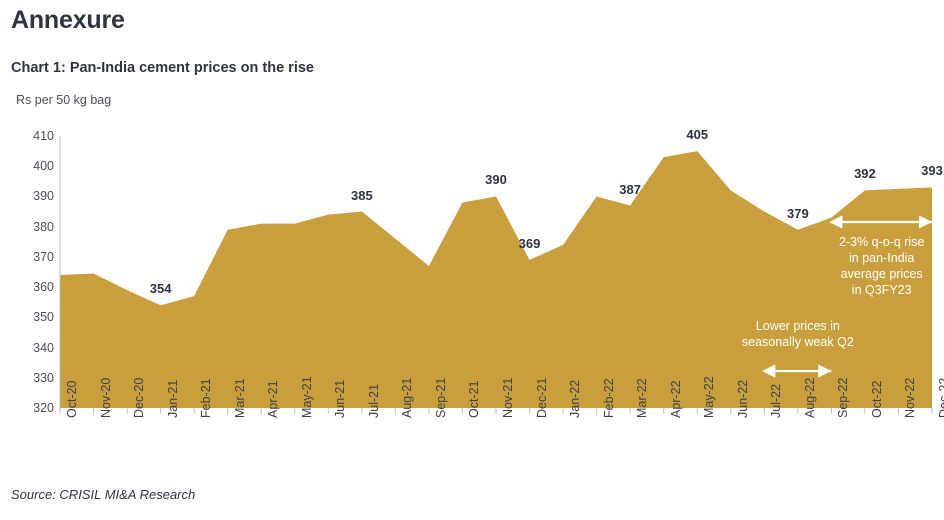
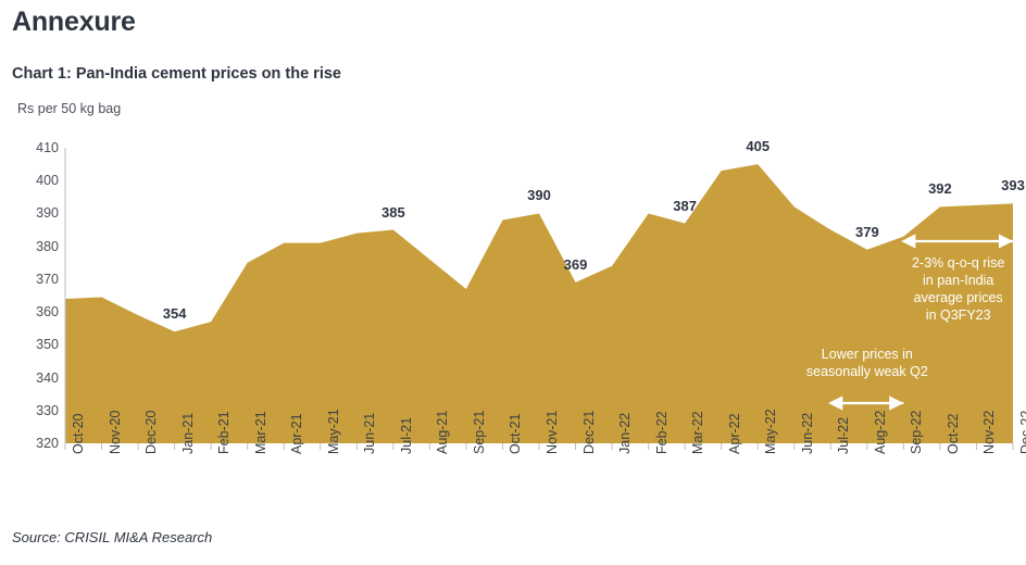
Mar-21: 379 -> 375
